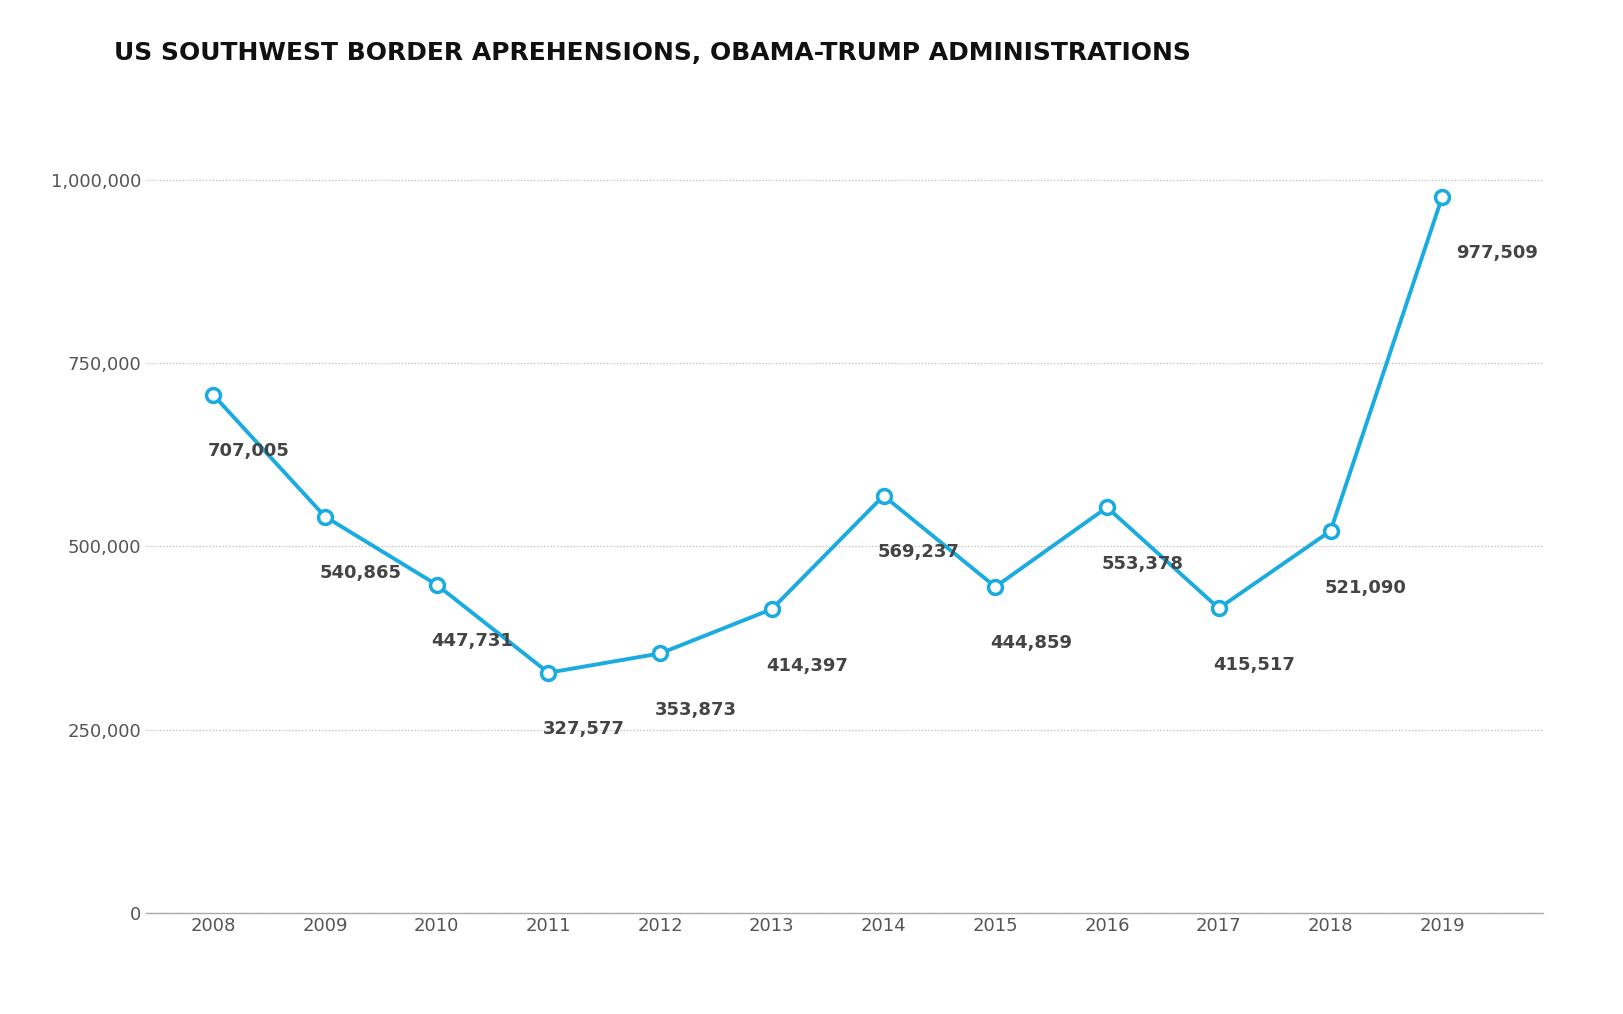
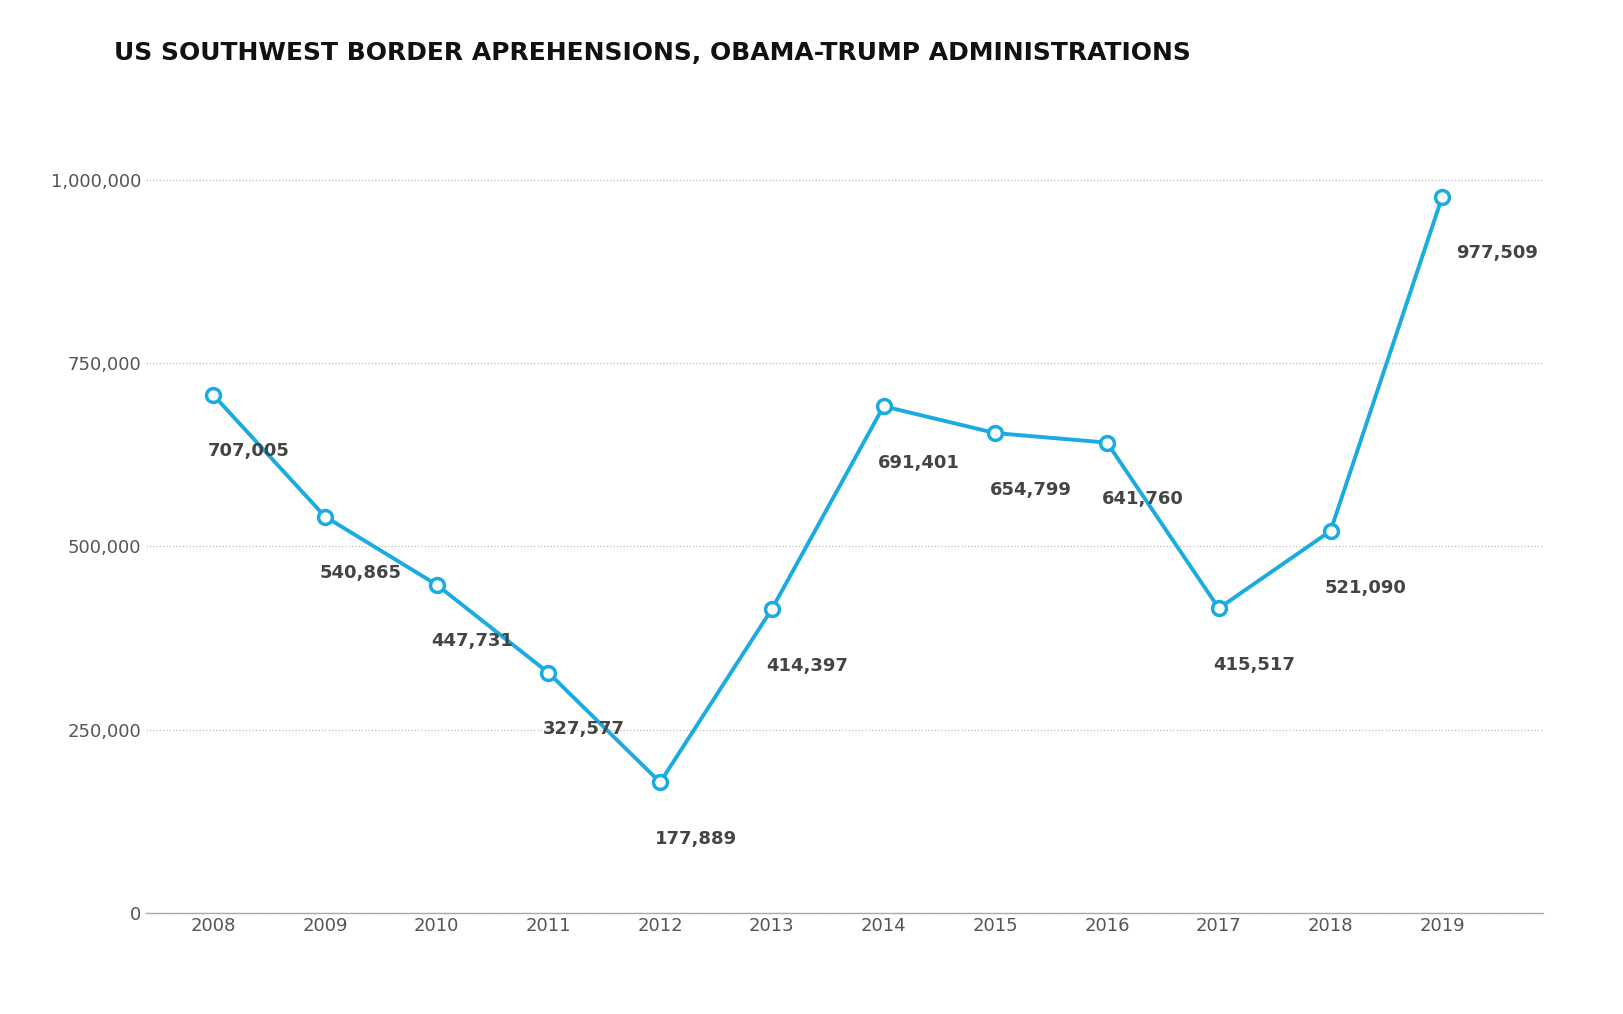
2012: 353,873 -> 177,889
2014: 569,237 -> 691,401
2015: 444,859 -> 654,799
2016: 553,378 -> 641,760
